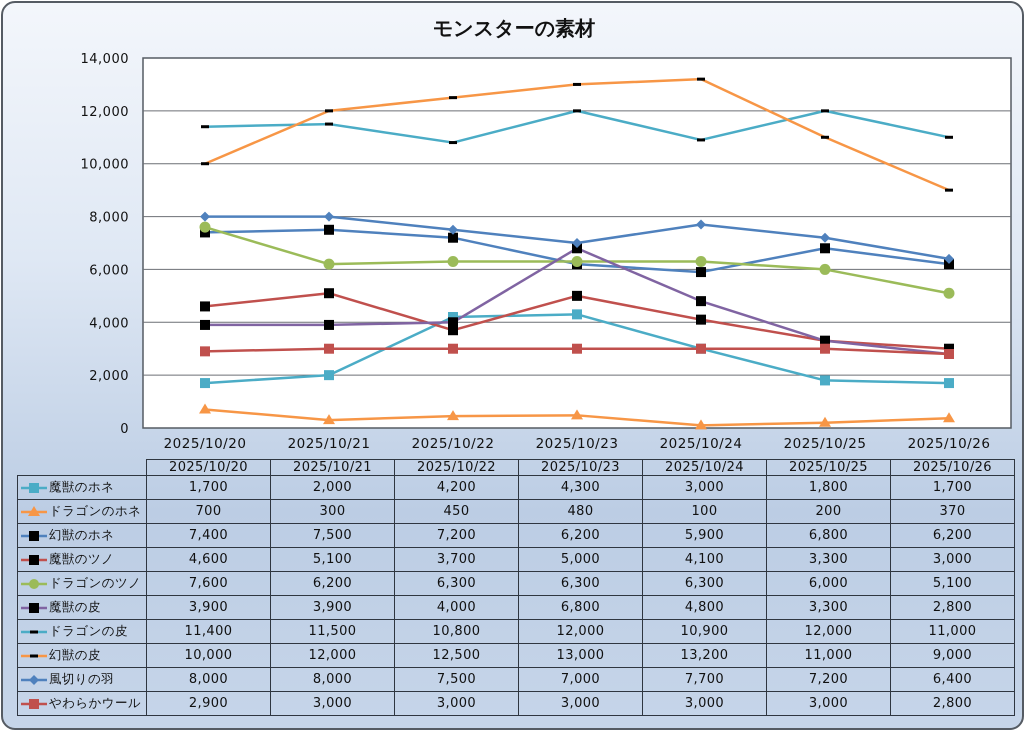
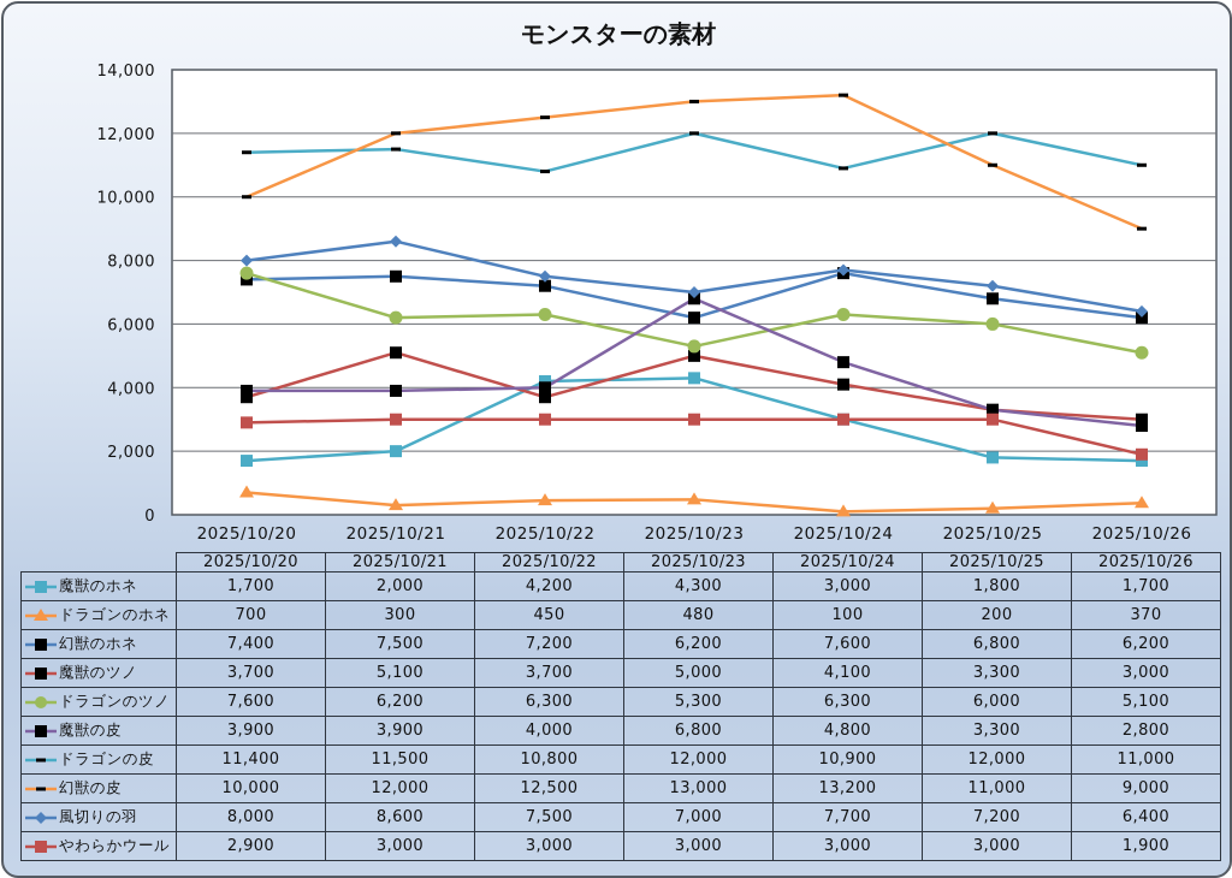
魔獣のツノ/2025/10/20: 4,600 -> 3,700
風切りの羽/2025/10/21: 8,000 -> 8,600
ドラゴンのツノ/2025/10/23: 6,300 -> 5,300
幻獣のホネ/2025/10/24: 5,900 -> 7,600
やわらかウール/2025/10/26: 2,800 -> 1,900
